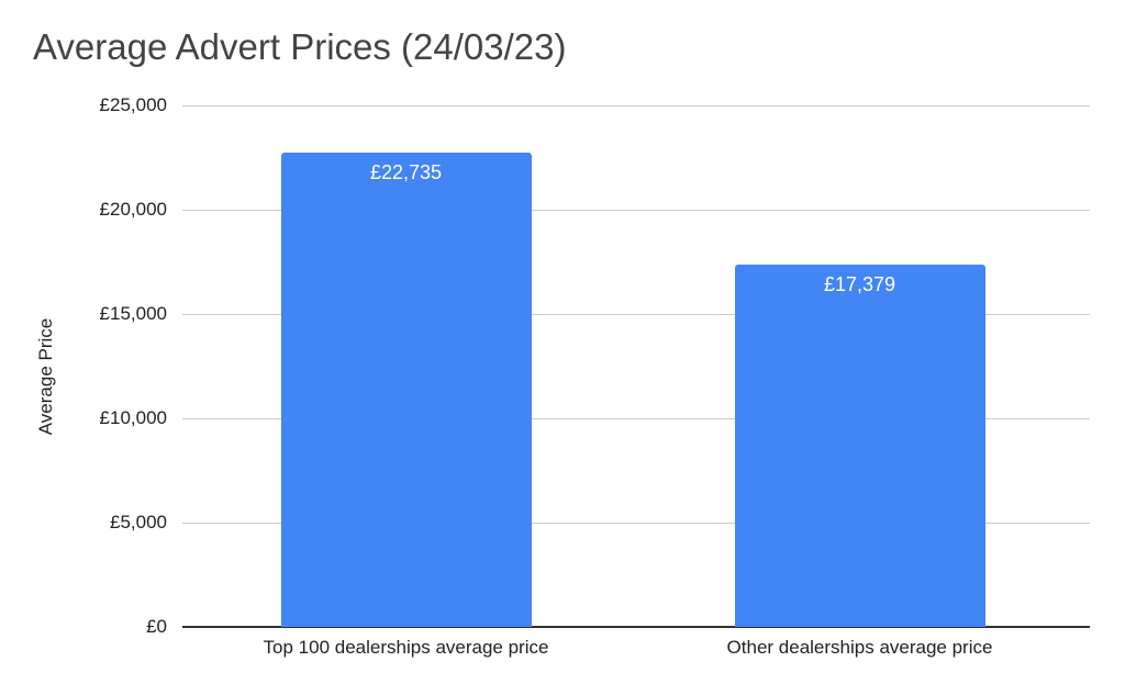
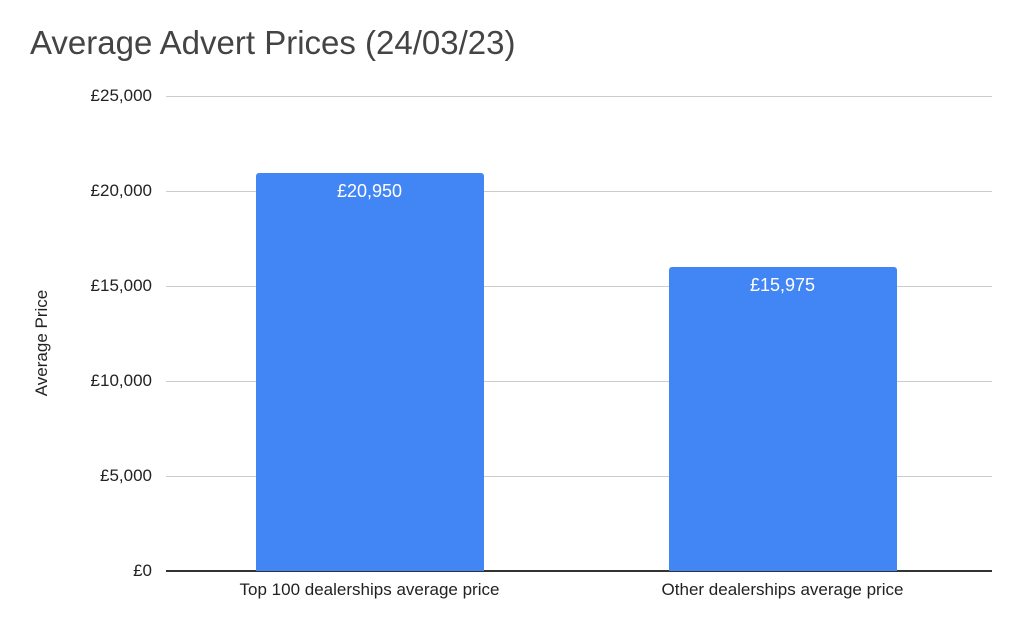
Top 100 dealerships average price: £22,735 -> £20,950
Other dealerships average price: £17,379 -> £15,975
